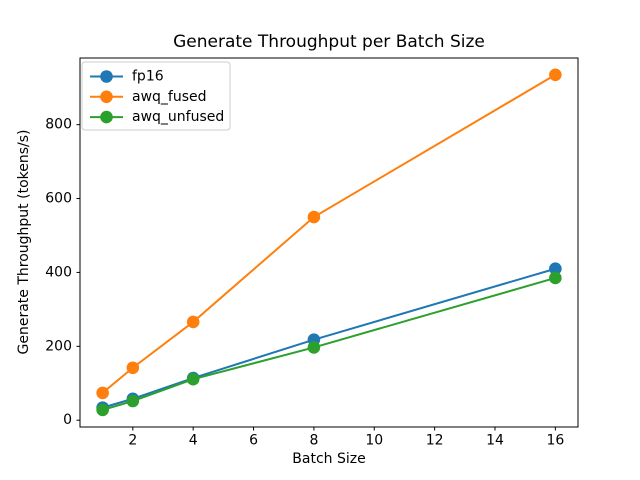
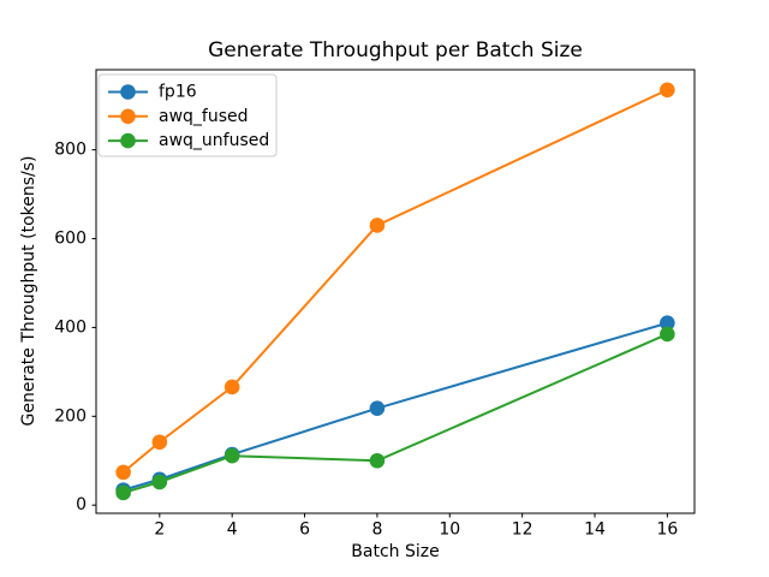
awq_fused/8: 550 -> 630
awq_unfused/8: 200 -> 100
